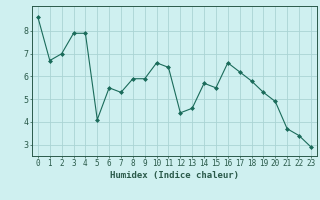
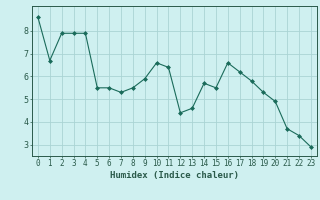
2: 7.0 -> 7.9
5: 4.1 -> 5.5
8: 5.9 -> 5.5
